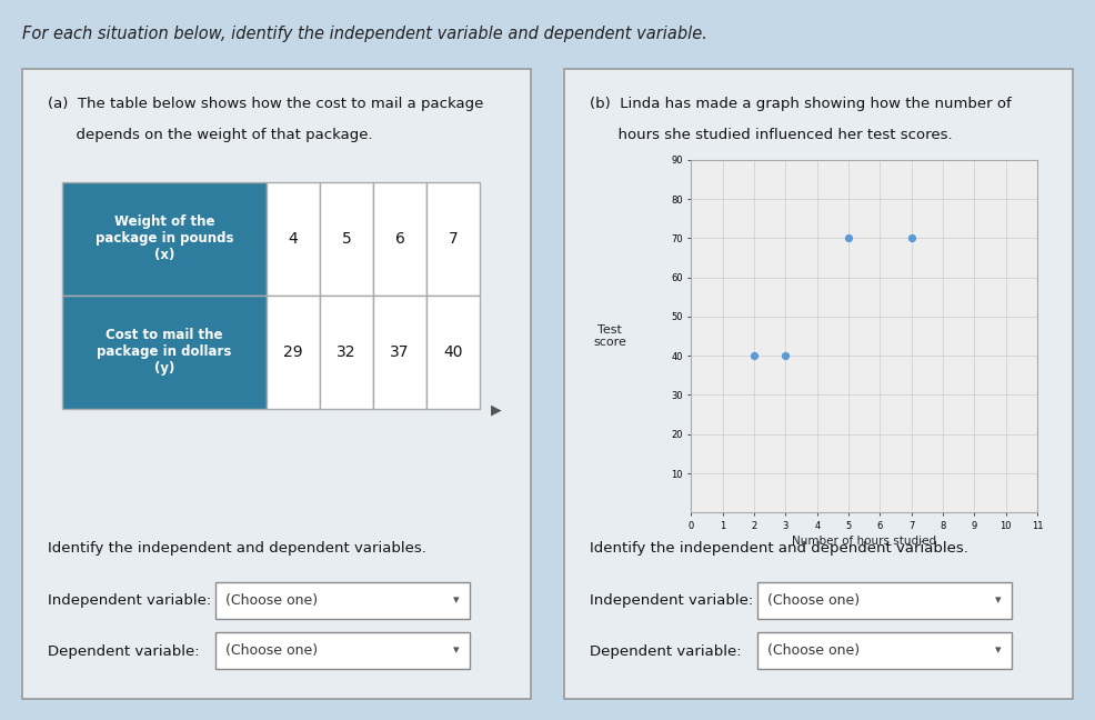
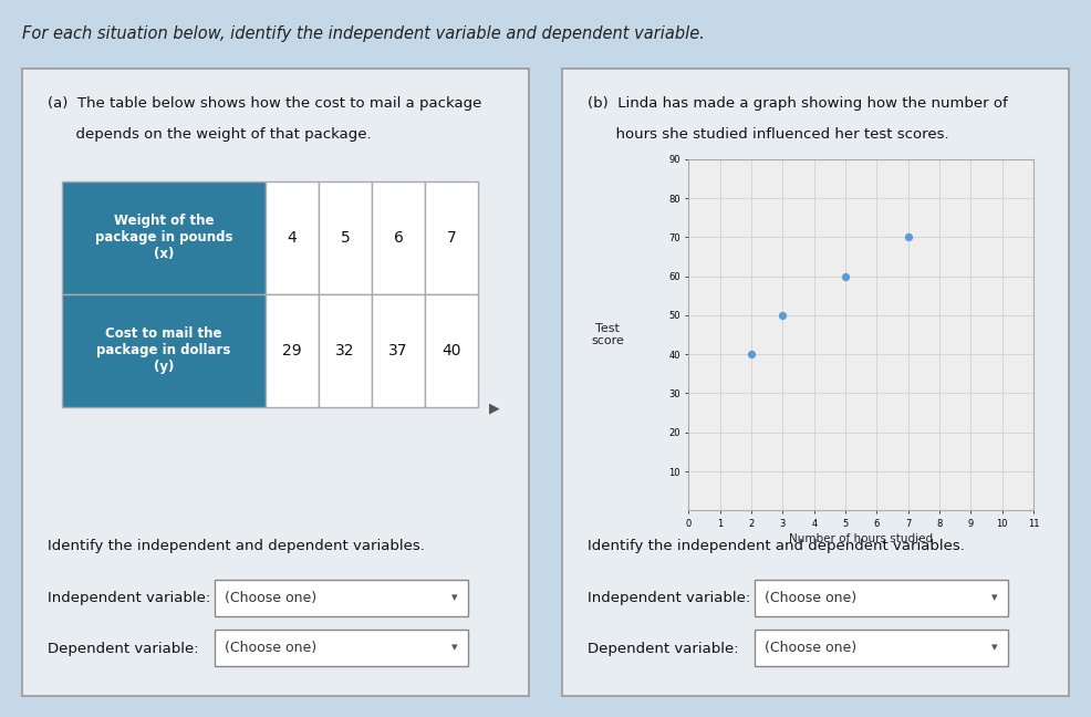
3: 40 -> 50
5: 70 -> 60
